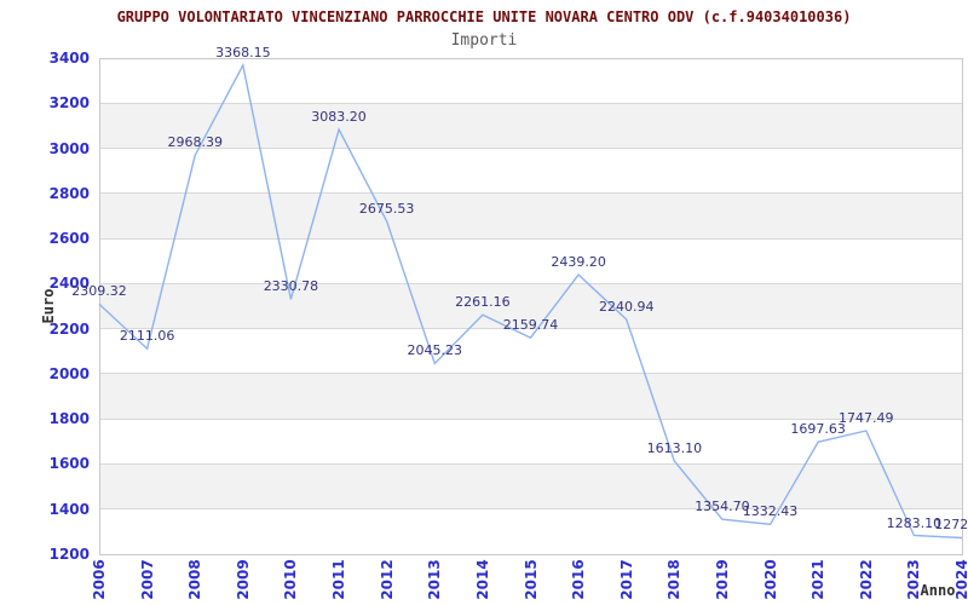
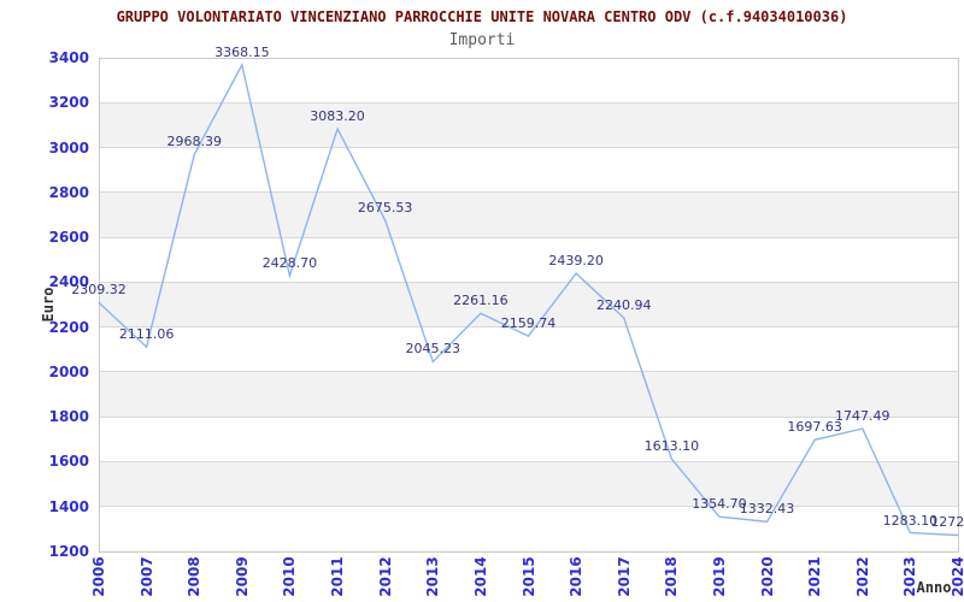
2010: 2330.78 -> 2428.70
